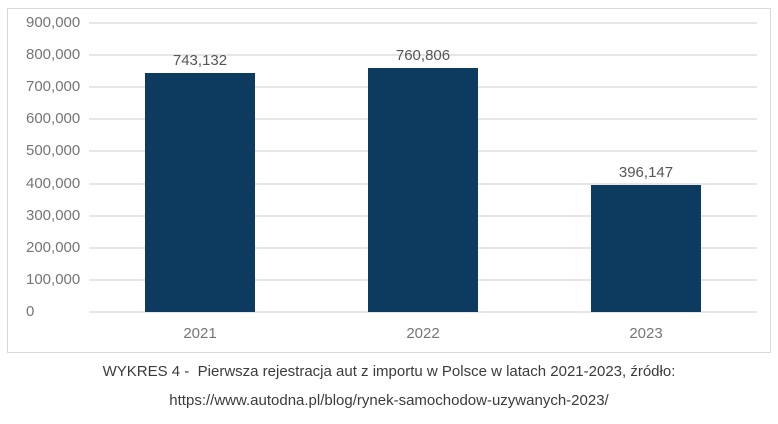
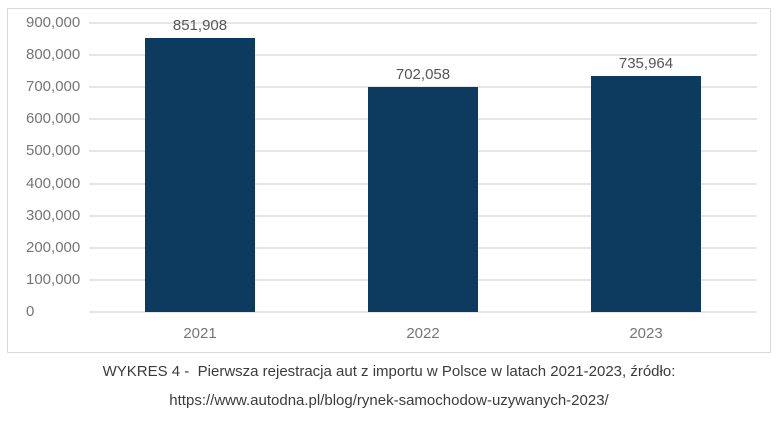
2021: 743,132 -> 851,908
2022: 760,806 -> 702,058
2023: 396,147 -> 735,964
